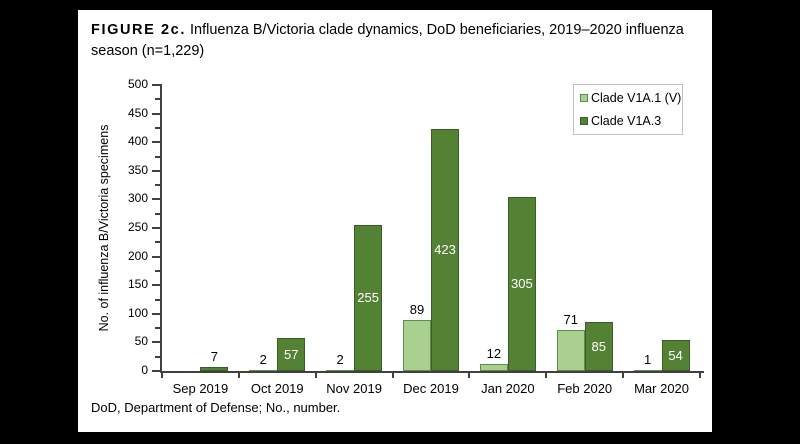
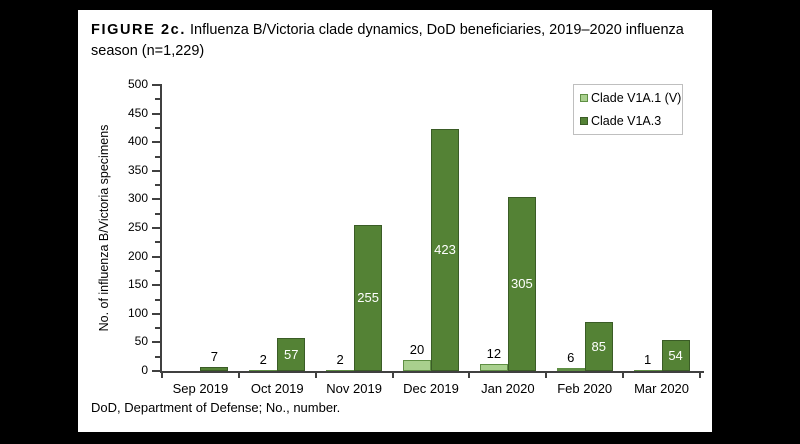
Clade V1A.1 (V)/Dec 2019: 89 -> 20
Clade V1A.1 (V)/Feb 2020: 71 -> 6
